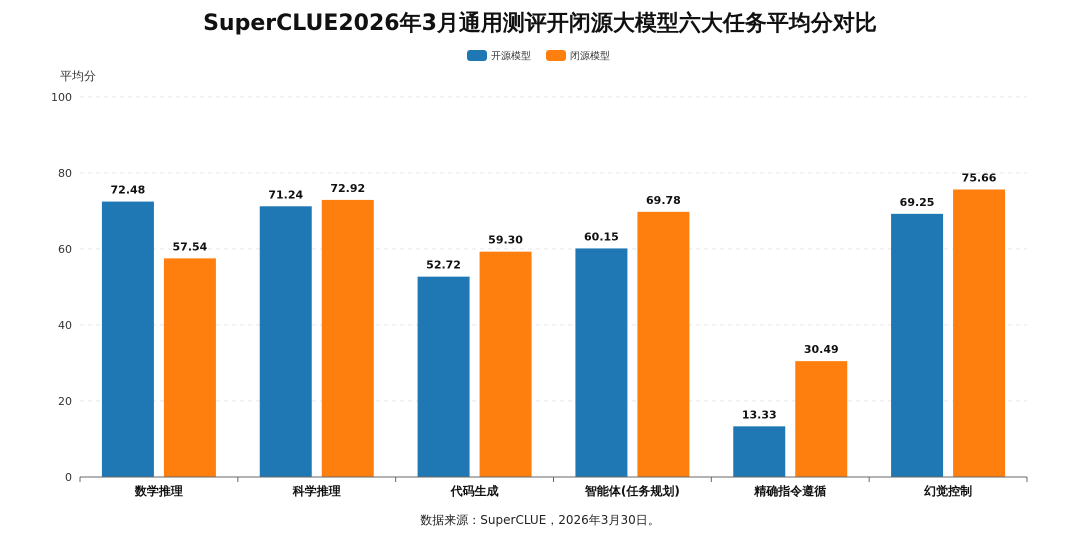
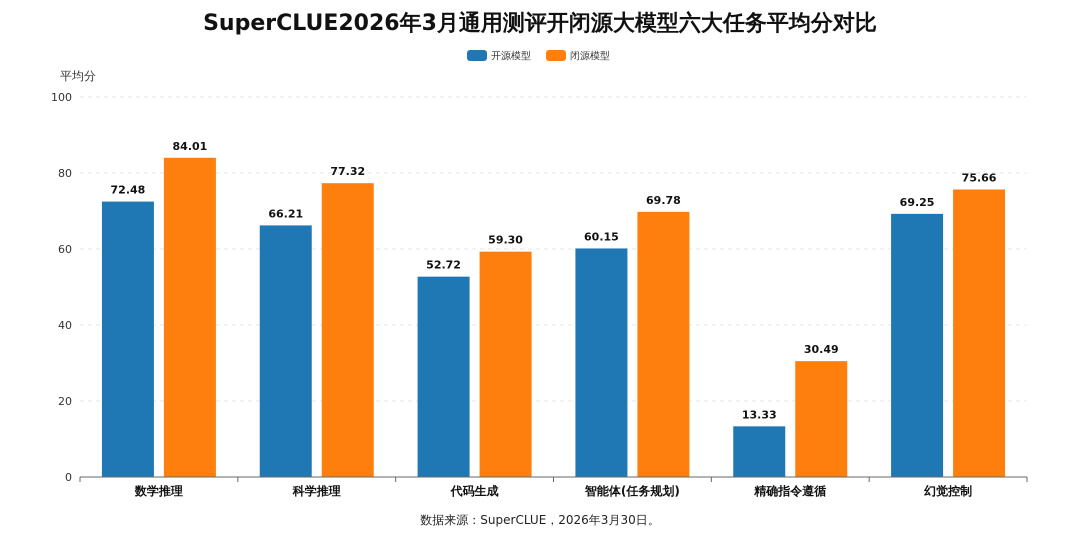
闭源模型/数学推理: 57.54 -> 84.01
开源模型/科学推理: 71.24 -> 66.21
闭源模型/科学推理: 72.92 -> 77.32
